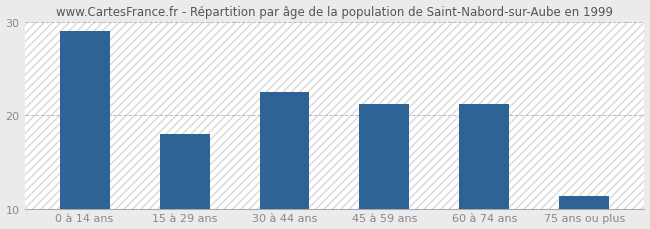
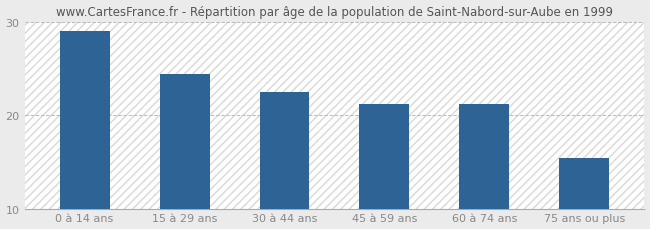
15 à 29 ans: 18.0 -> 24.4
75 ans ou plus: 11.3 -> 15.4
